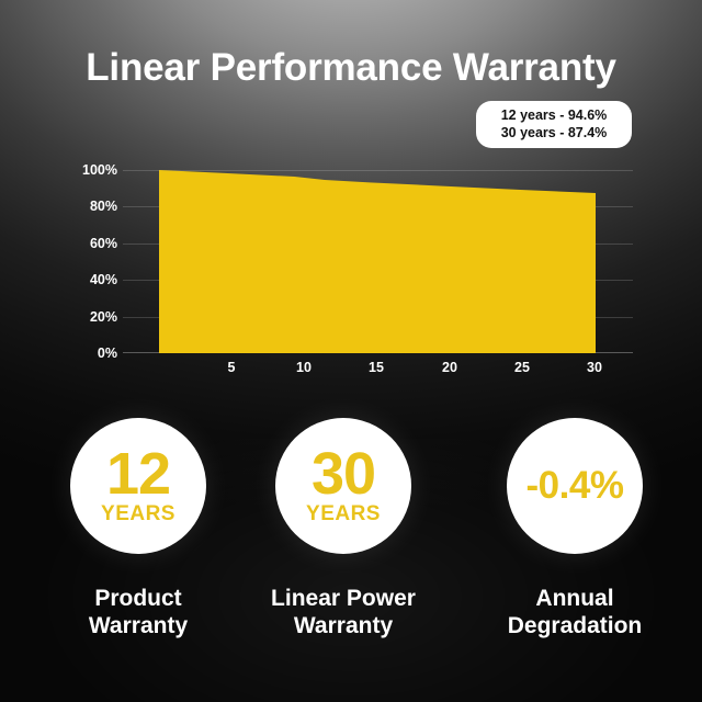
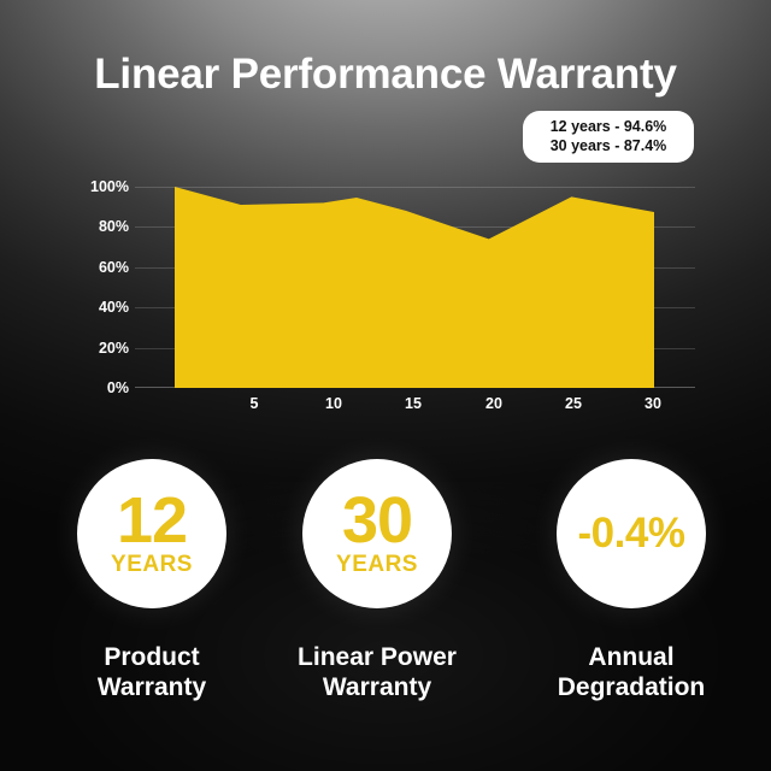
5: 98% -> 91%
10: 96% -> 92%
15: 93% -> 88%
20: 91% -> 74%
25: 89% -> 95%
